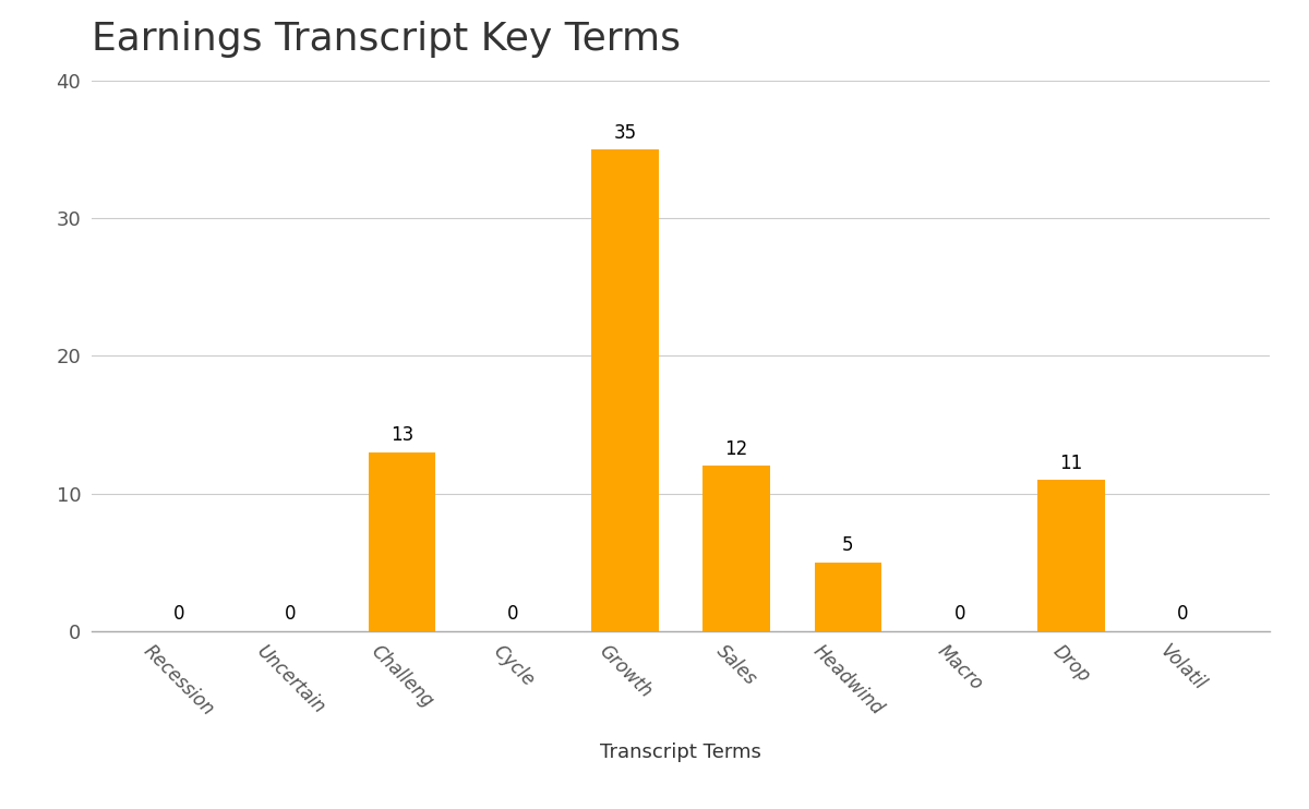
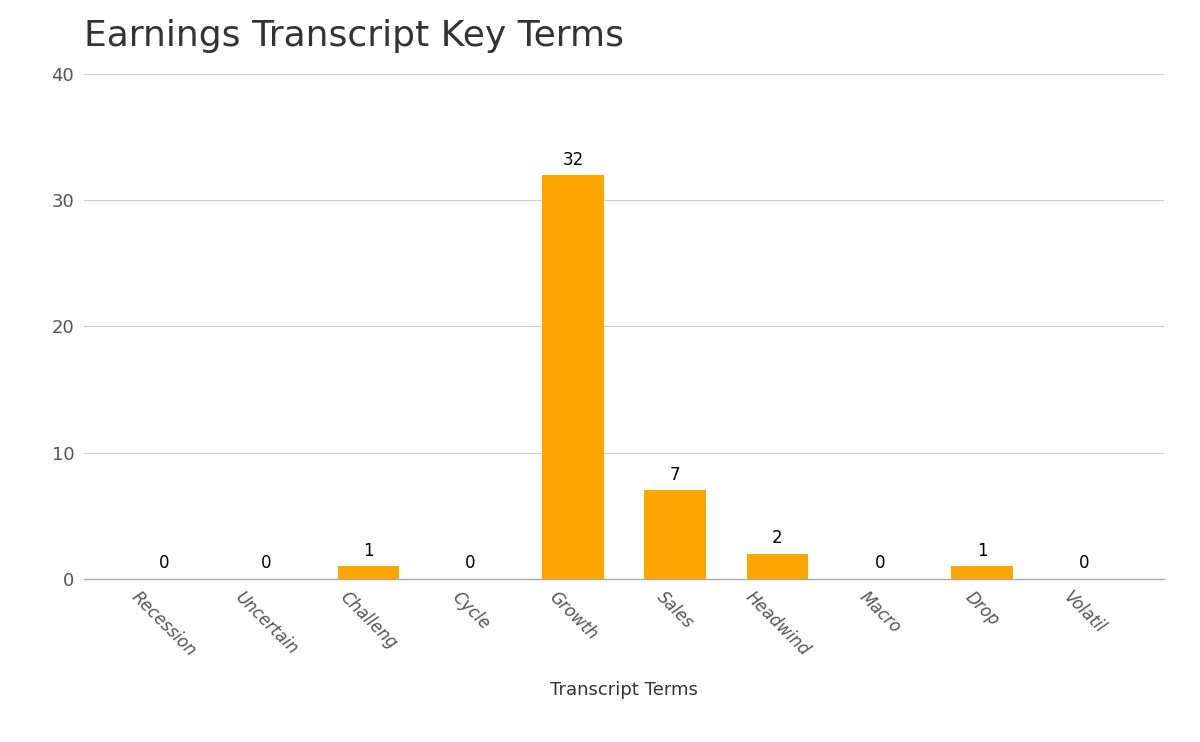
Challeng: 13 -> 1
Growth: 35 -> 32
Sales: 12 -> 7
Headwind: 5 -> 2
Drop: 11 -> 1
